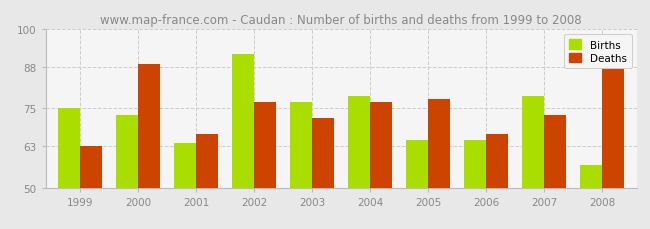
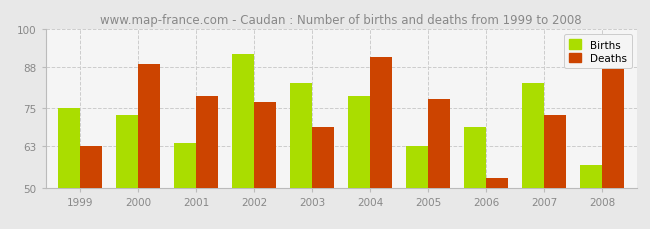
Deaths/2001: 67 -> 79
Births/2003: 77 -> 83
Deaths/2003: 72 -> 69
Deaths/2004: 77 -> 91
Births/2005: 65 -> 63
Births/2006: 65 -> 69
Deaths/2006: 67 -> 53
Births/2007: 79 -> 83
